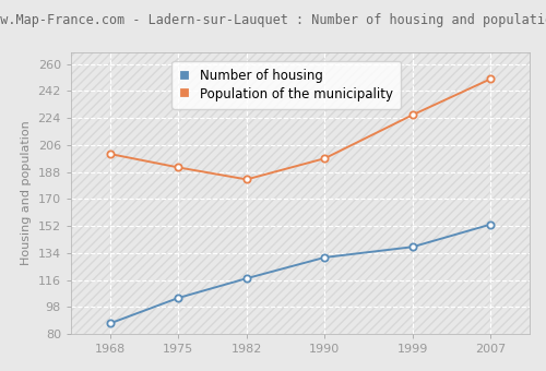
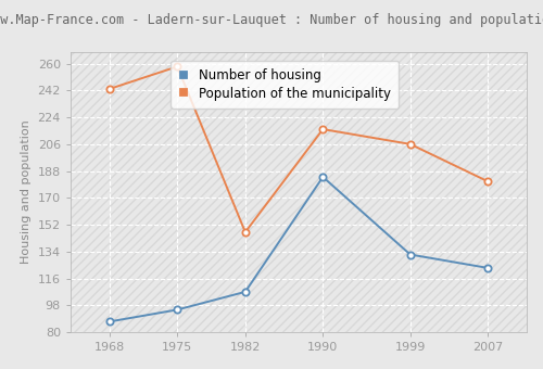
Population of the municipality/1968: 200 -> 243
Number of housing/1975: 104 -> 95
Population of the municipality/1975: 191 -> 258
Number of housing/1982: 117 -> 107
Population of the municipality/1982: 183 -> 147
Number of housing/1990: 131 -> 184
Population of the municipality/1990: 197 -> 216
Number of housing/1999: 138 -> 132
Population of the municipality/1999: 226 -> 206
Number of housing/2007: 153 -> 123
Population of the municipality/2007: 250 -> 181
